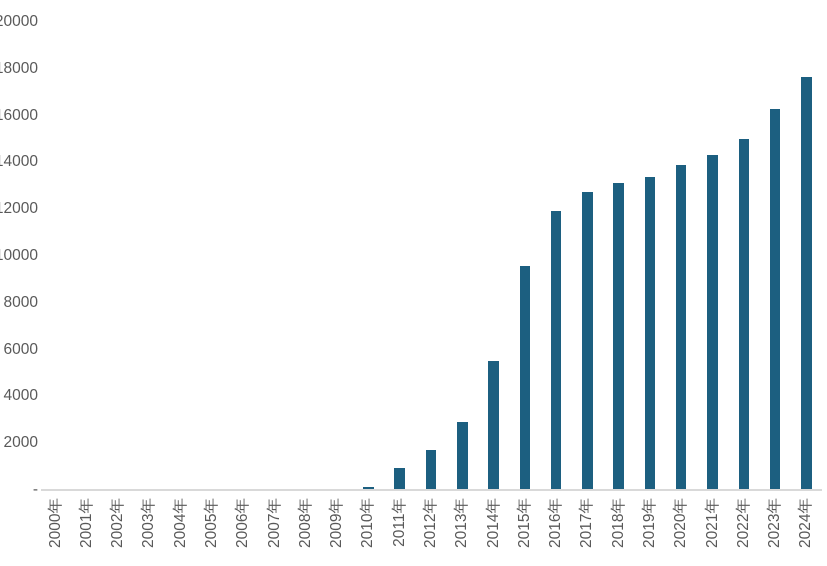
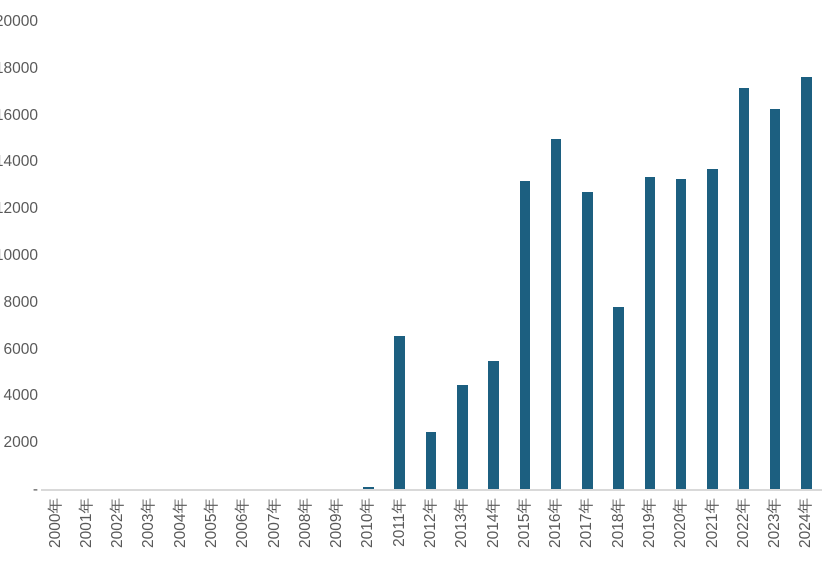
2011年: 900 -> 6600
2012年: 1700 -> 2500
2013年: 2900 -> 4500
2015年: 9600 -> 13200
2016年: 11900 -> 15000
2018年: 13100 -> 7800
2020年: 13900 -> 13300
2021年: 14300 -> 13700
2022年: 15000 -> 17200
